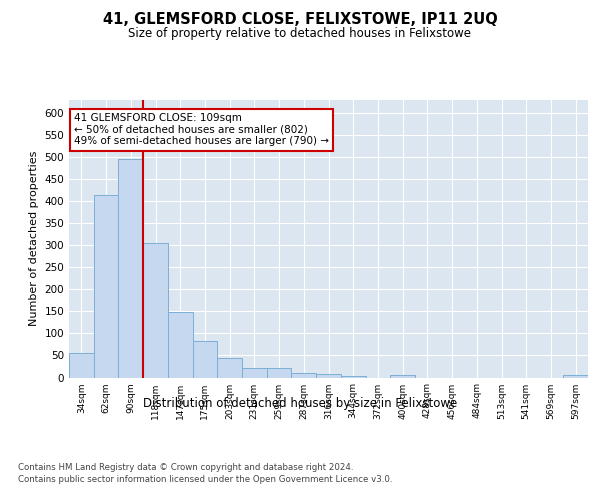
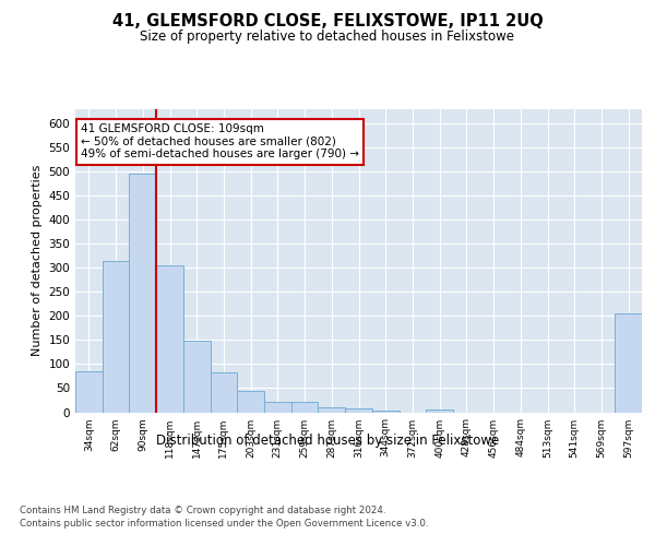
34sqm: 55 -> 85
62sqm: 415 -> 315
597sqm: 5 -> 205
